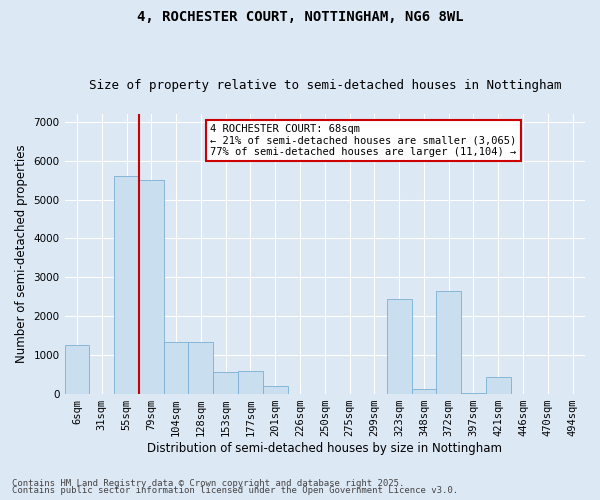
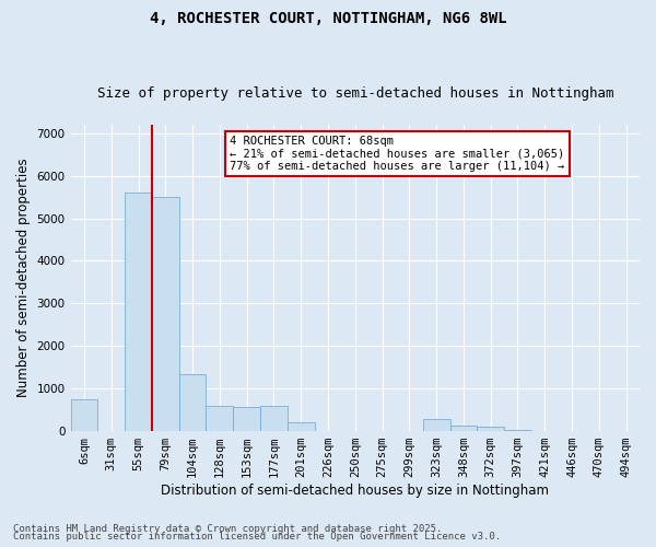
6sqm: 1250 -> 750
128sqm: 1350 -> 600
323sqm: 2450 -> 280
372sqm: 2650 -> 100
421sqm: 450 -> 10
